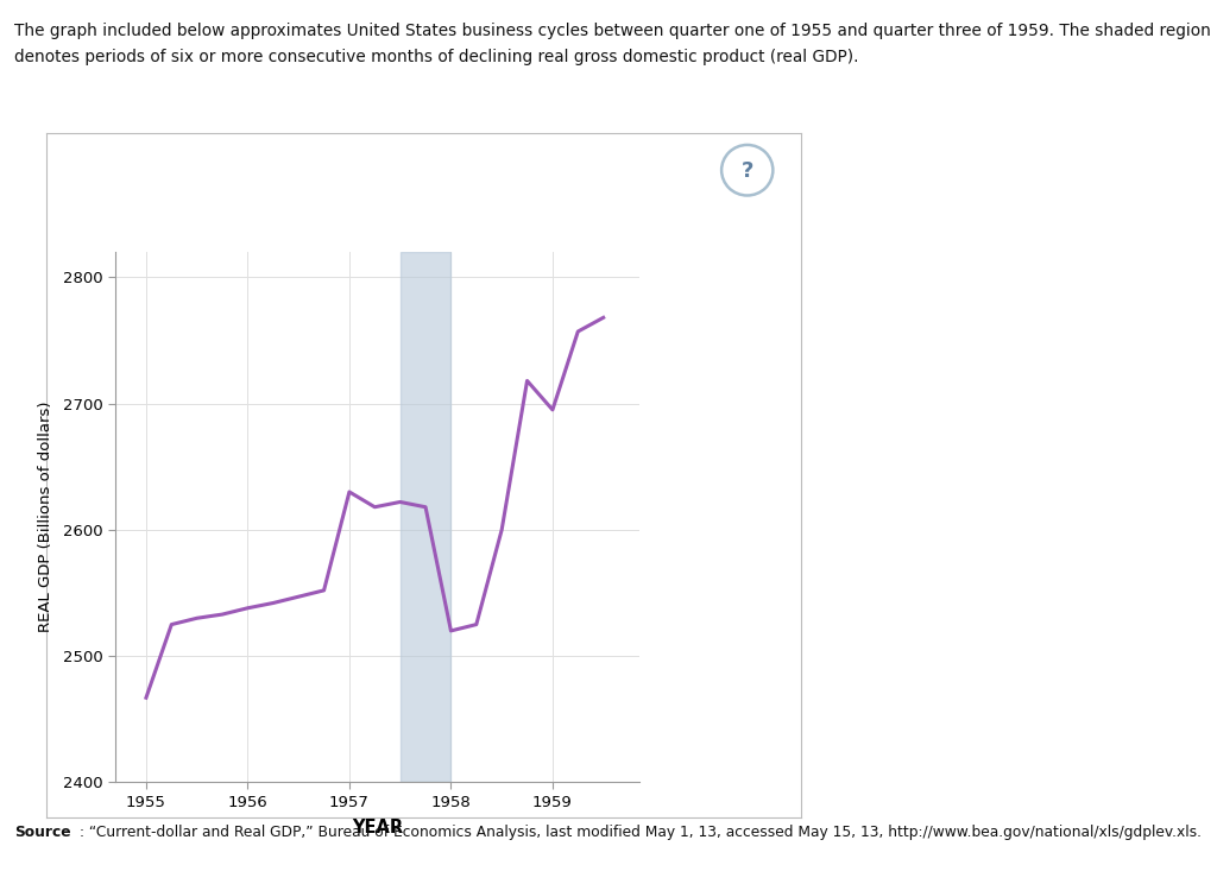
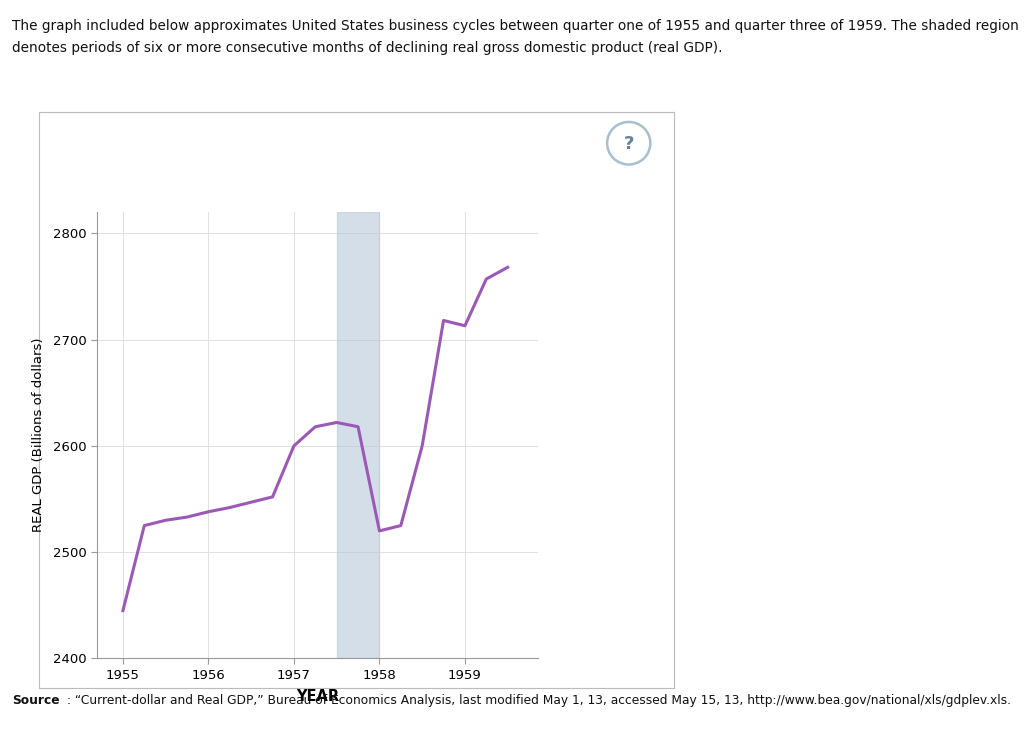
1955: 2467 -> 2445
1957: 2630 -> 2600
1959: 2695 -> 2713
